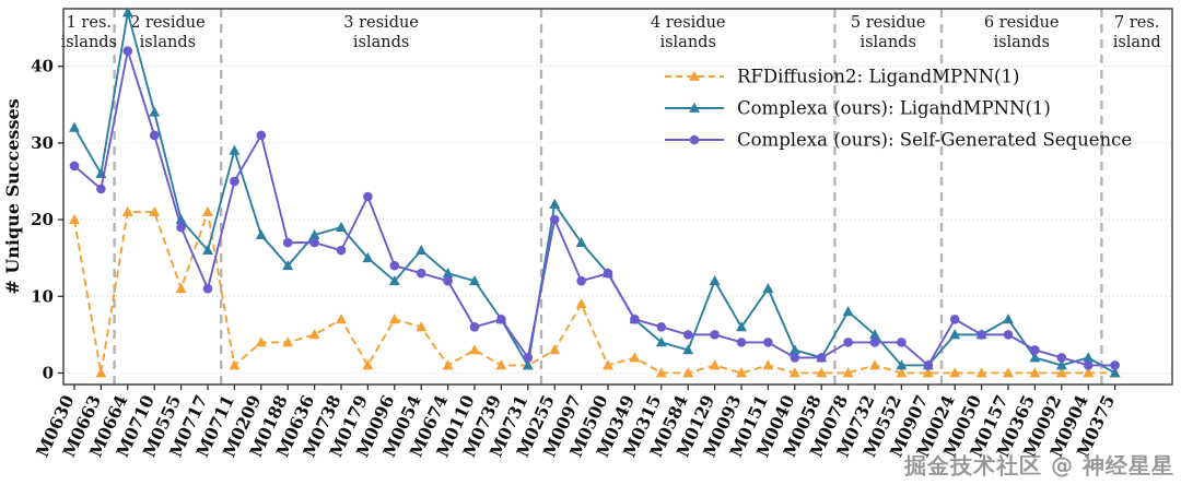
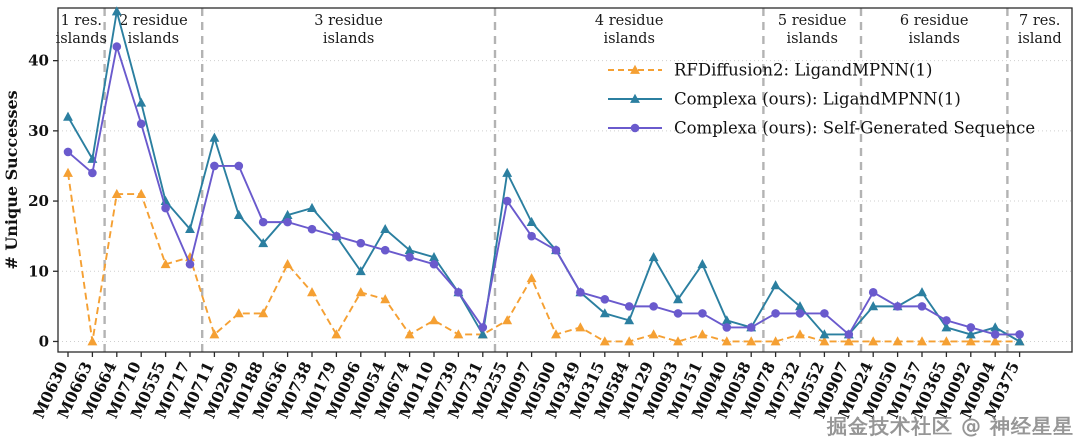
RFDiffusion2: LigandMPNN(1)/M0630: 20 -> 24
RFDiffusion2: LigandMPNN(1)/M0717: 21 -> 12
Complexa (ours): Self-Generated Sequence/M0209: 31 -> 25
RFDiffusion2: LigandMPNN(1)/M0636: 5 -> 11
Complexa (ours): Self-Generated Sequence/M0179: 23 -> 15
Complexa (ours): LigandMPNN(1)/M0096: 12 -> 10
Complexa (ours): Self-Generated Sequence/M0110: 6 -> 11
Complexa (ours): LigandMPNN(1)/M0255: 22 -> 24
Complexa (ours): Self-Generated Sequence/M0097: 12 -> 15
